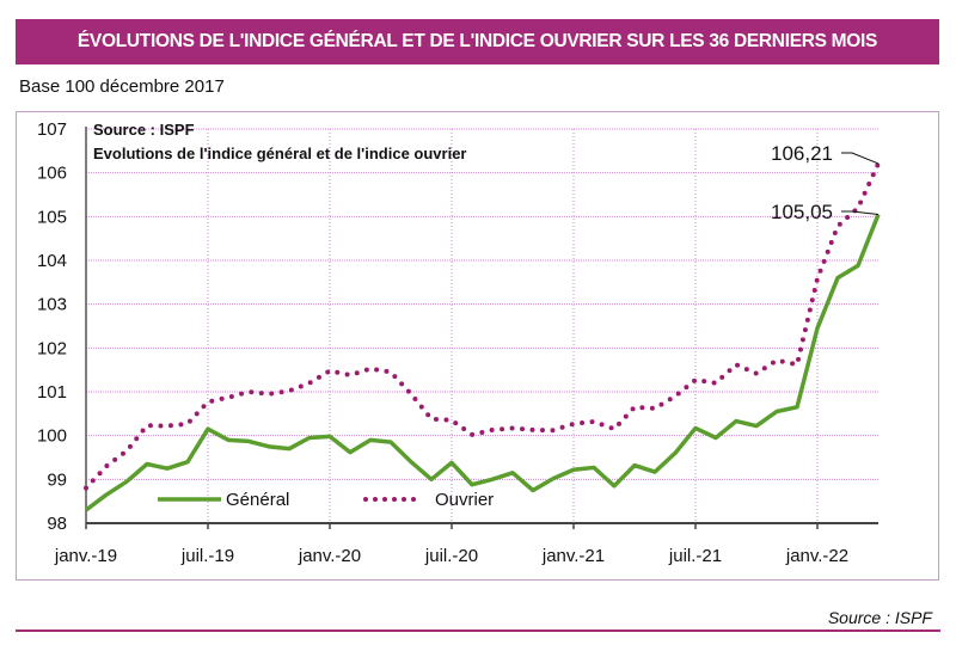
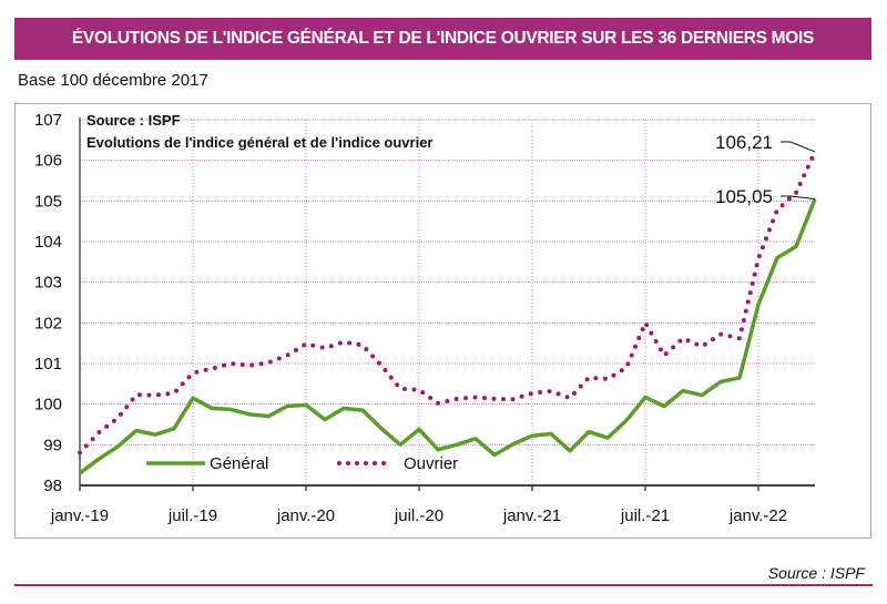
Ouvrier/juil.-21: 101.3 -> 102.0
